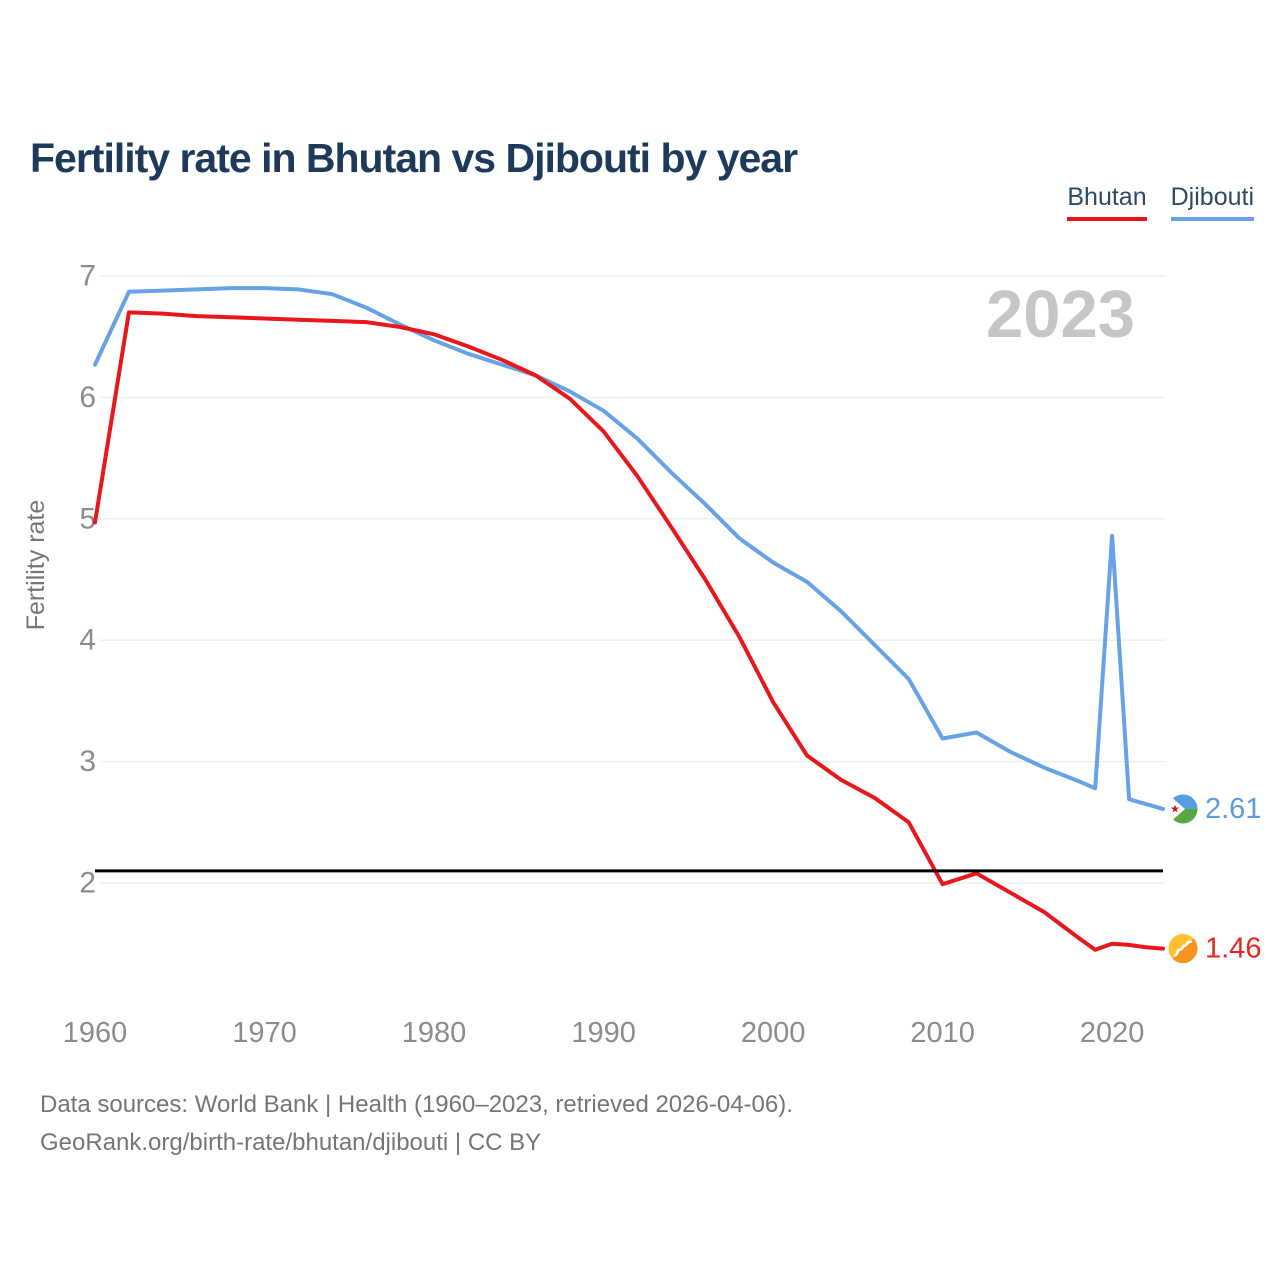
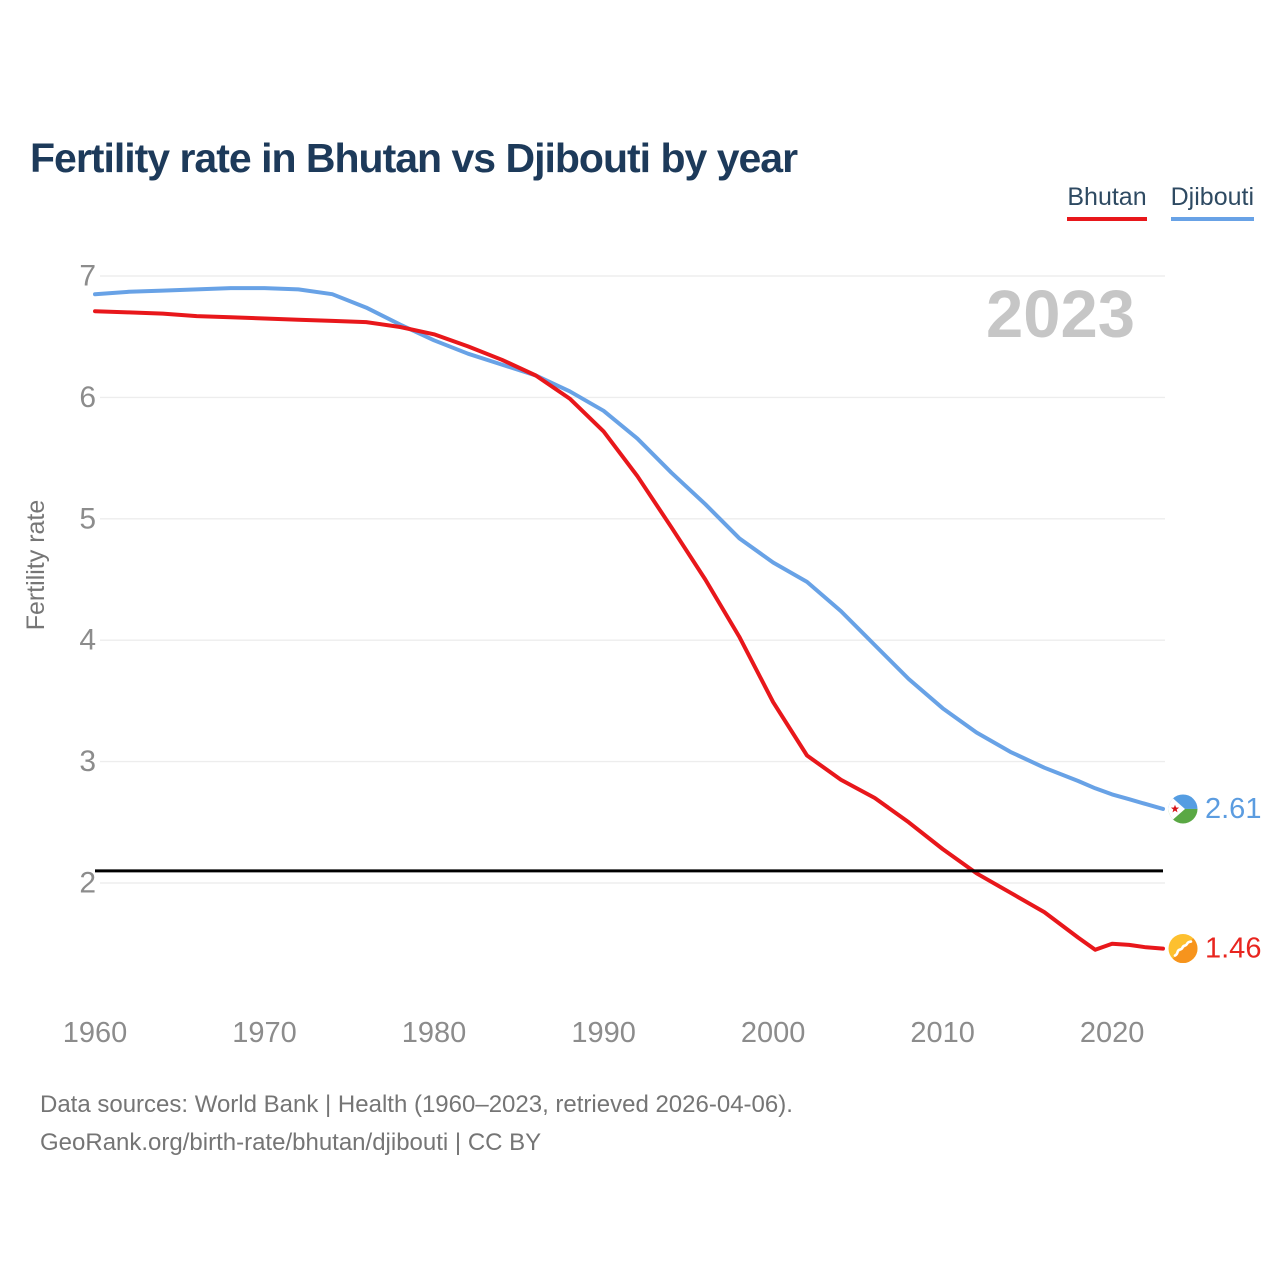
Djibouti/1960: 6.27 -> 6.85
Bhutan/1960: 4.97 -> 6.71
Djibouti/2010: 3.19 -> 3.44
Bhutan/2010: 1.99 -> 2.28
Djibouti/2020: 4.86 -> 2.73
